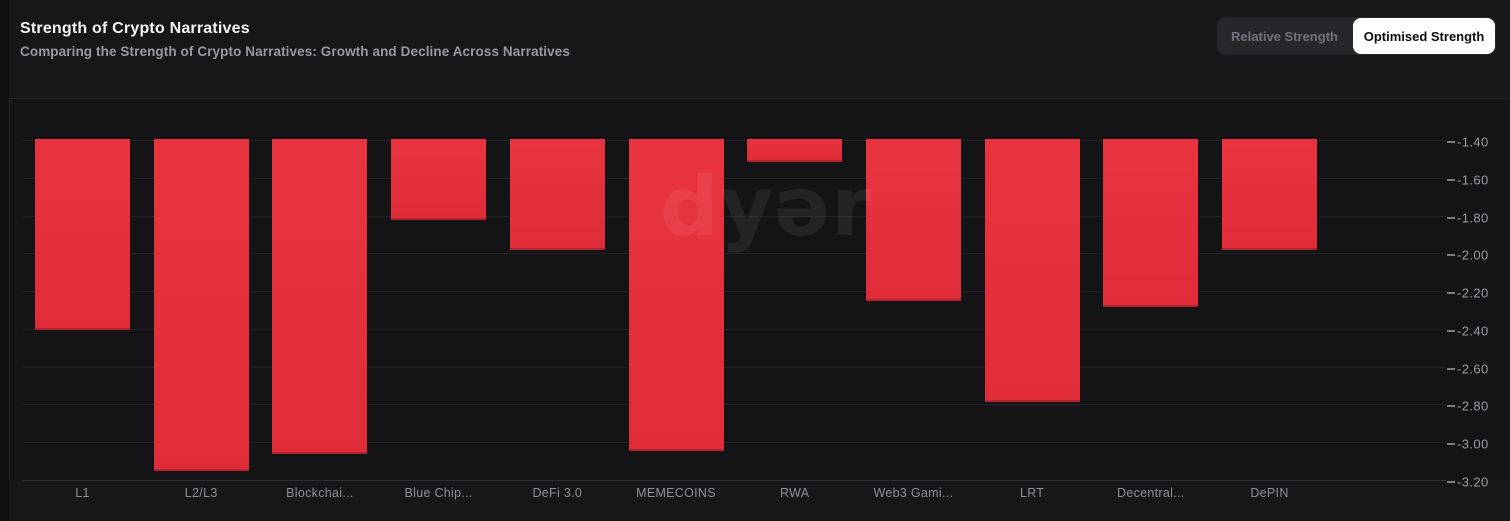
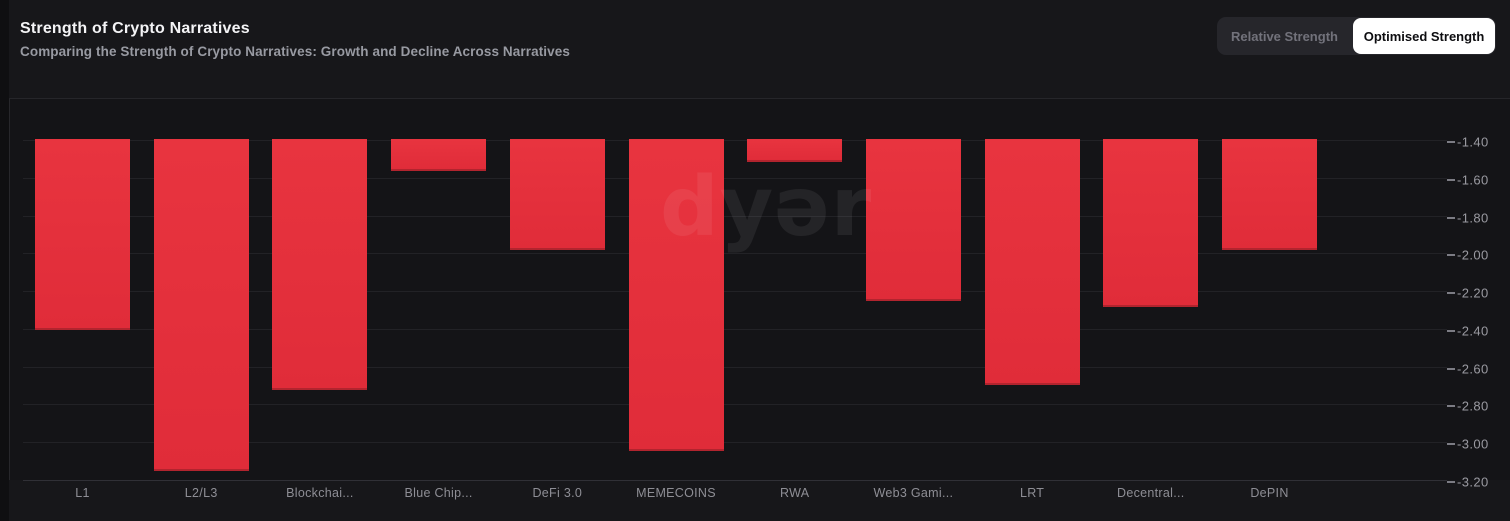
Blockchai...: -3.07 -> -2.73
Blue Chip...: -1.83 -> -1.57
LRT: -2.79 -> -2.70
